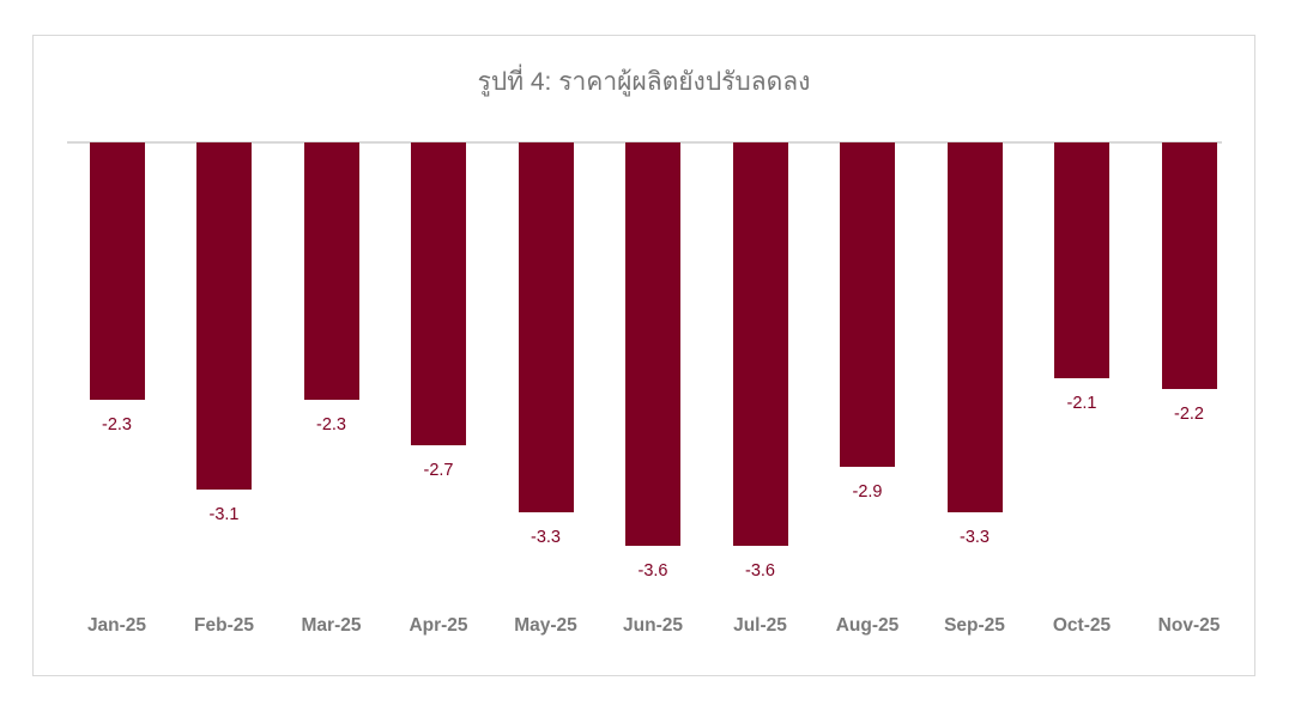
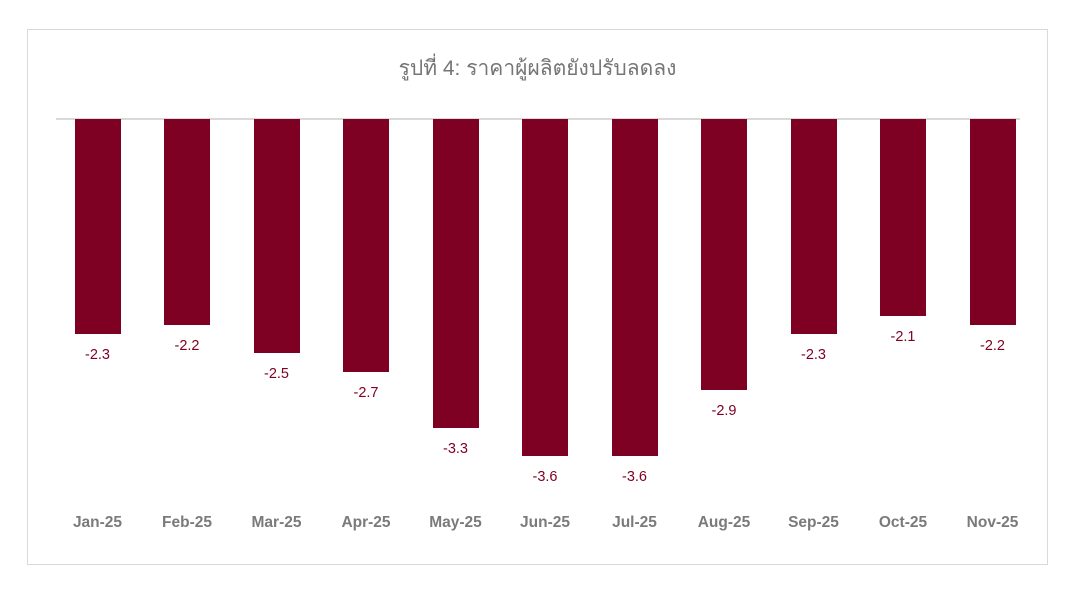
Feb-25: -3.1 -> -2.2
Mar-25: -2.3 -> -2.5
Sep-25: -3.3 -> -2.3
